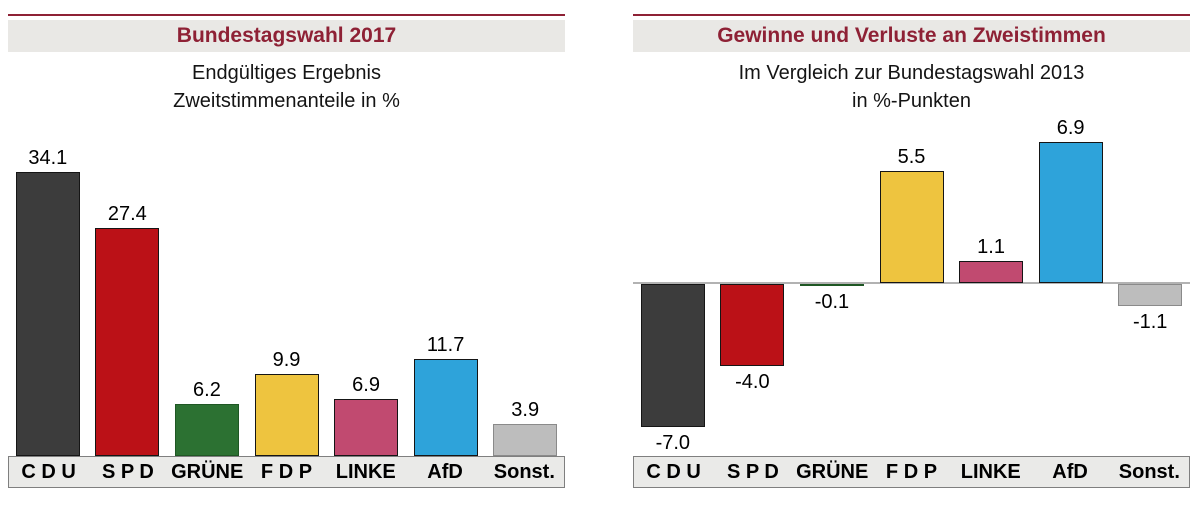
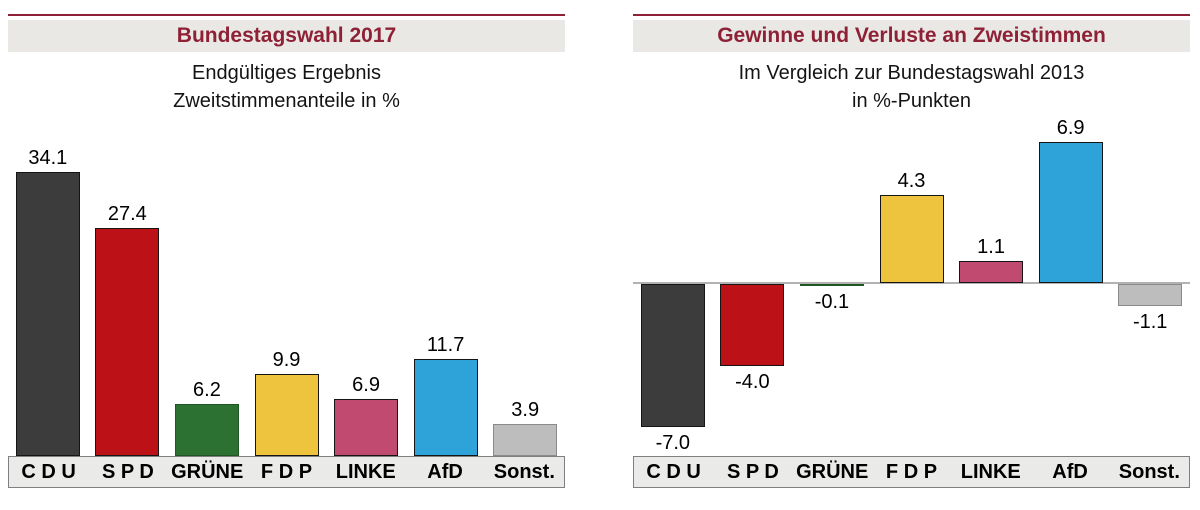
Gewinne und Verluste an Zweistimmen/F D P: 5.5 -> 4.3
